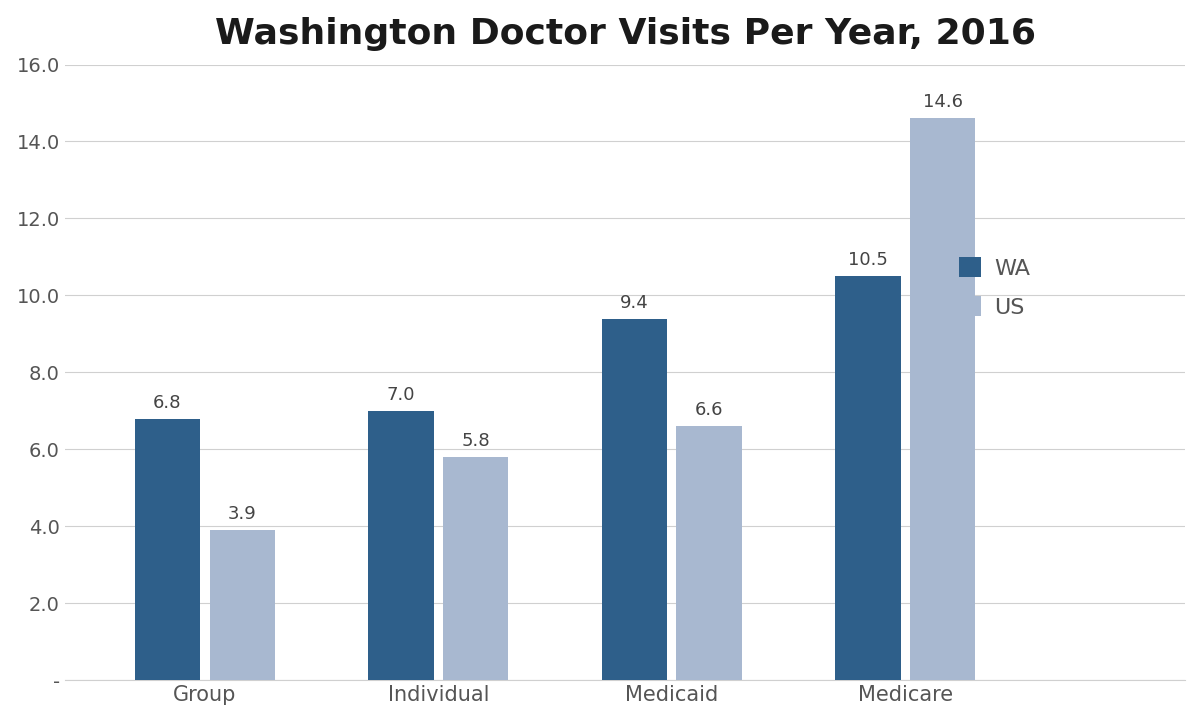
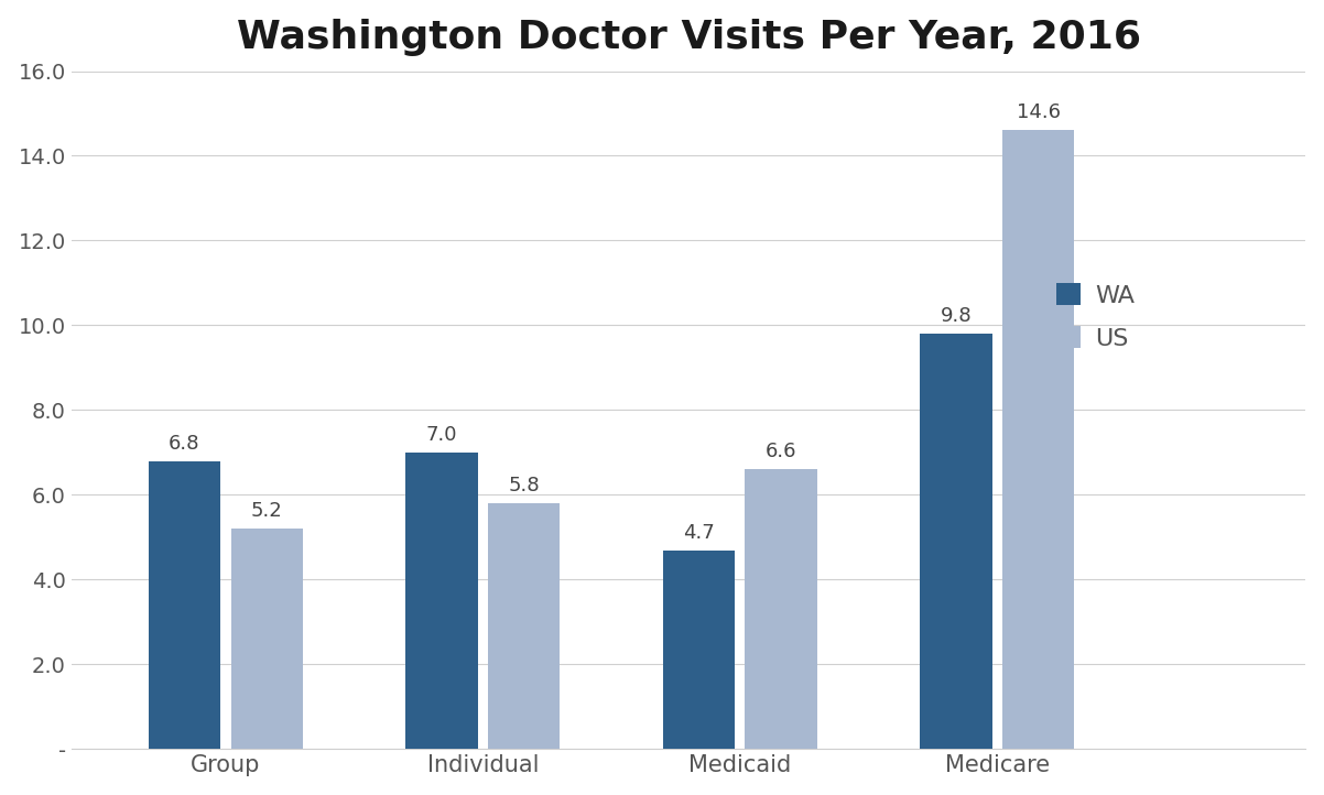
US/Group: 3.9 -> 5.2
WA/Medicaid: 9.4 -> 4.7
WA/Medicare: 10.5 -> 9.8
